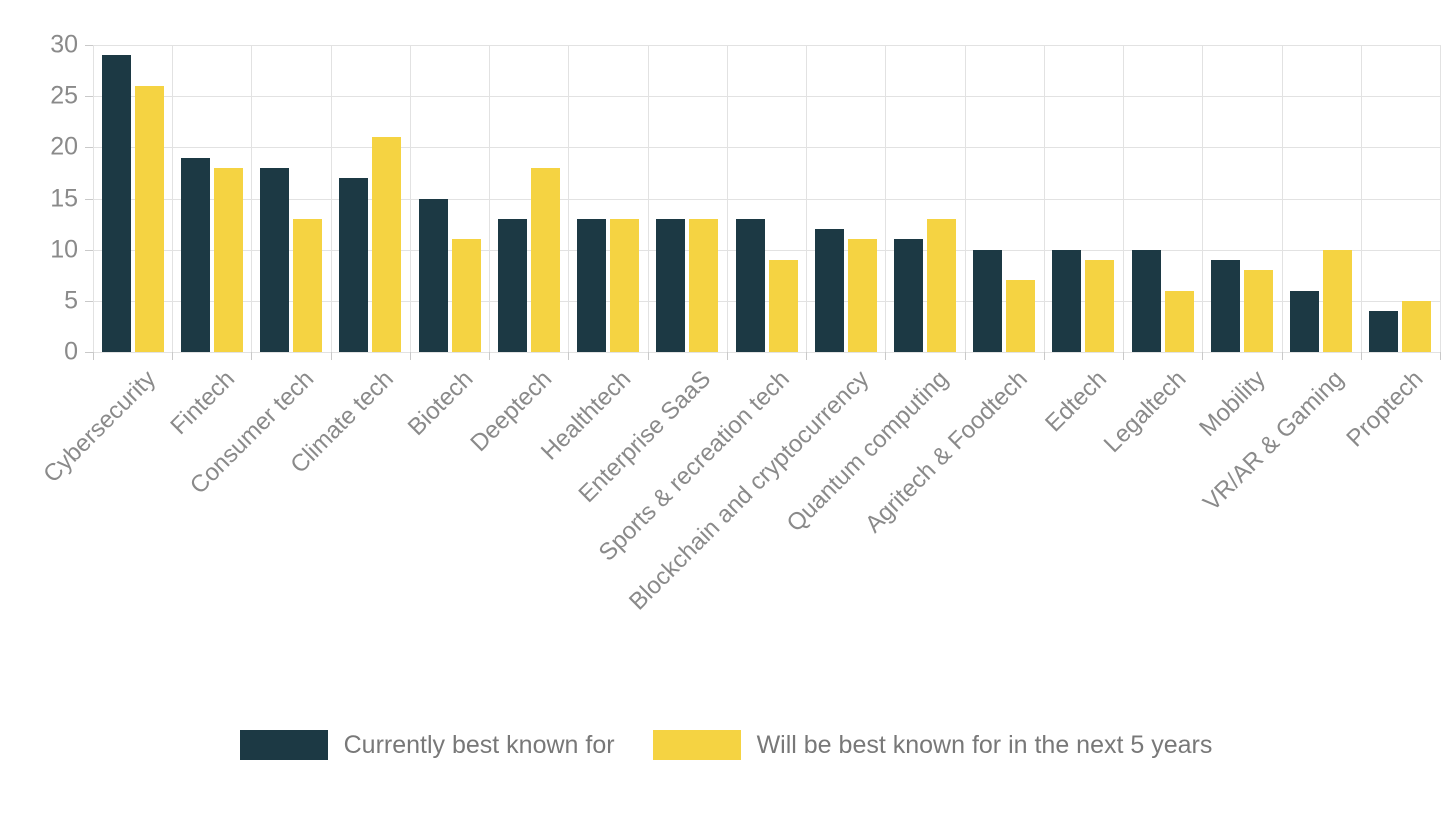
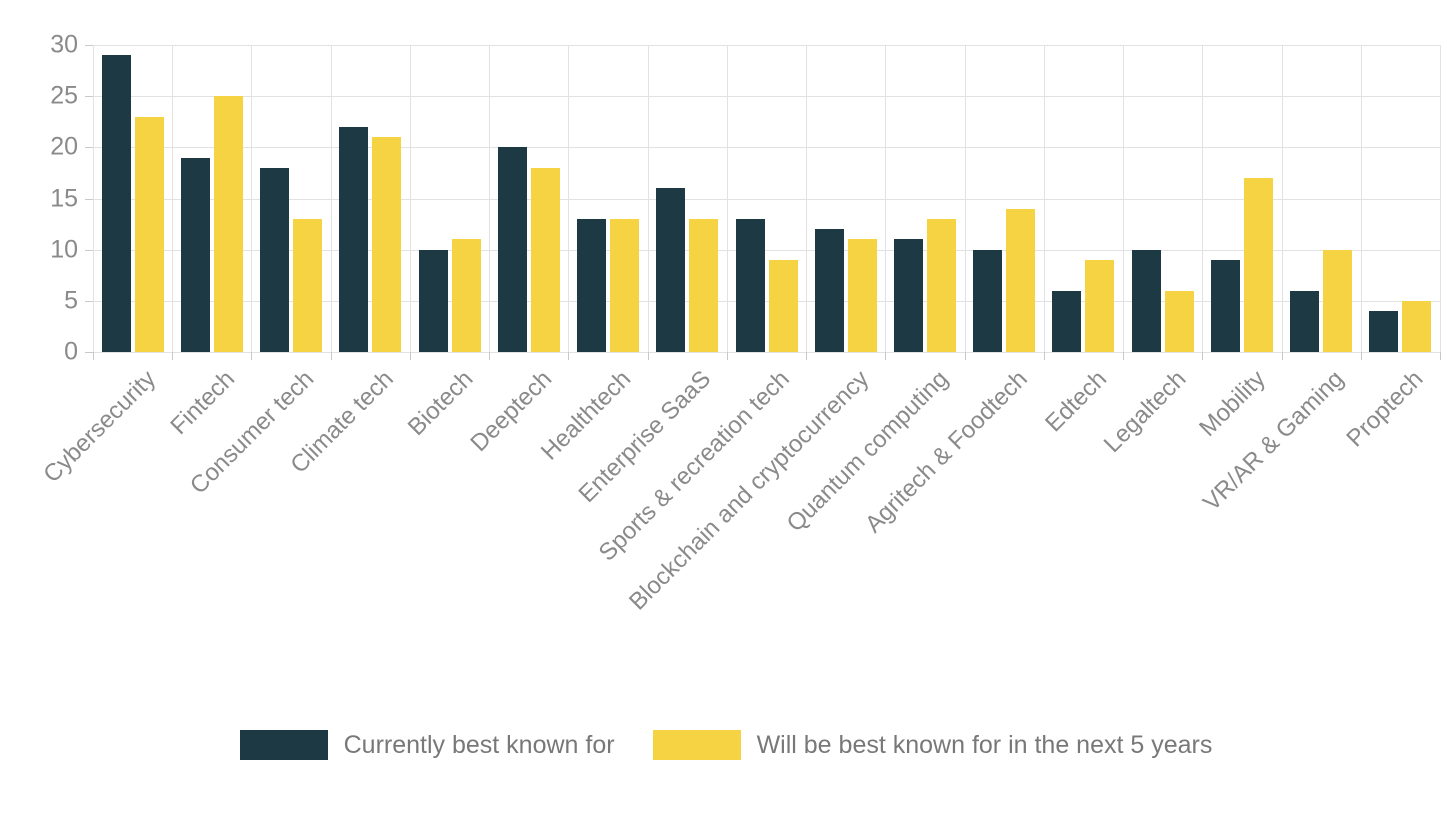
Will be best known for in the next 5 years/Cybersecurity: 26 -> 23
Will be best known for in the next 5 years/Fintech: 18 -> 25
Currently best known for/Climate tech: 17 -> 22
Currently best known for/Biotech: 15 -> 10
Currently best known for/Deeptech: 13 -> 20
Currently best known for/Enterprise SaaS: 13 -> 16
Will be best known for in the next 5 years/Agritech & Foodtech: 7 -> 14
Currently best known for/Edtech: 10 -> 6
Will be best known for in the next 5 years/Mobility: 8 -> 17
